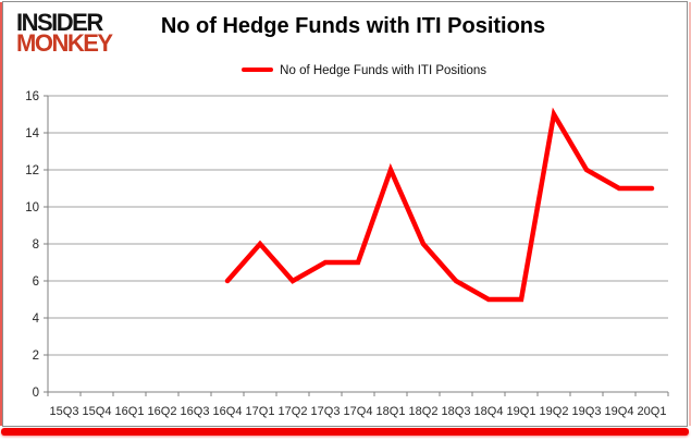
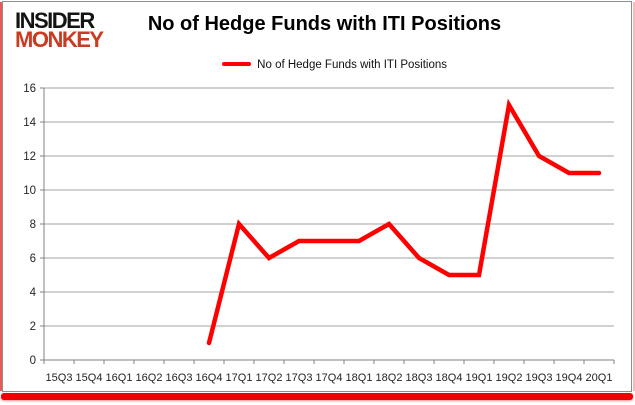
16Q4: 6 -> 1
18Q1: 12 -> 7
